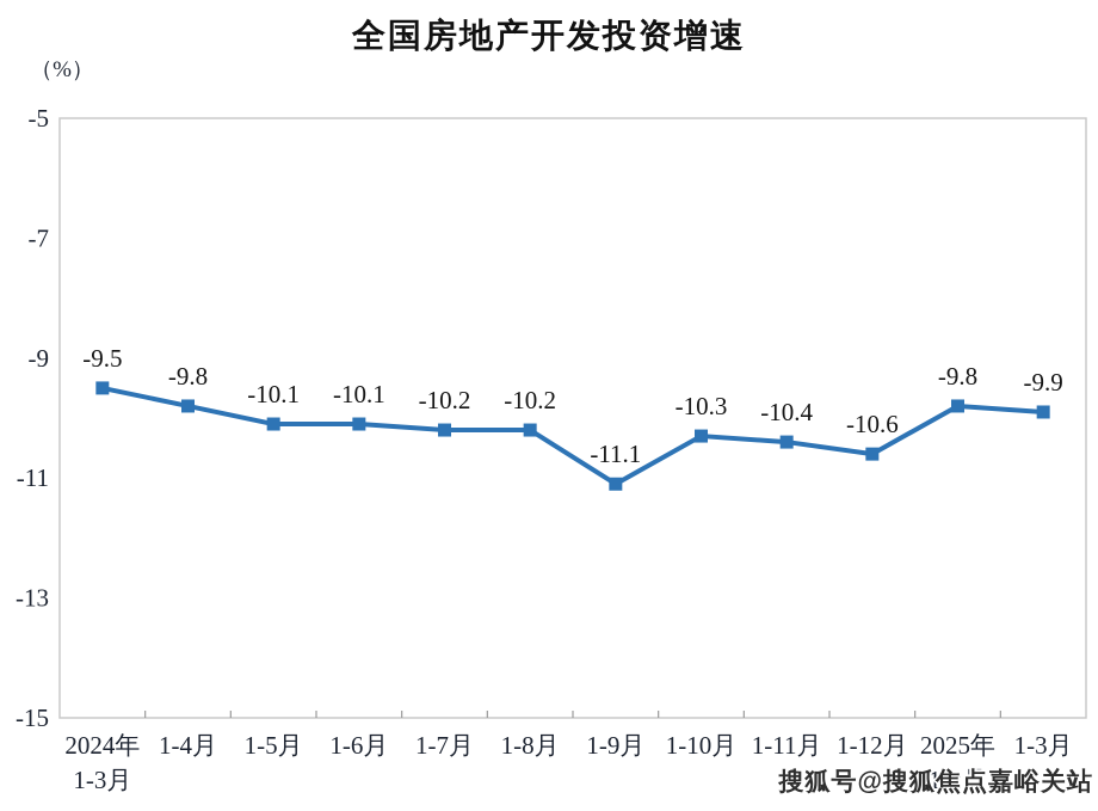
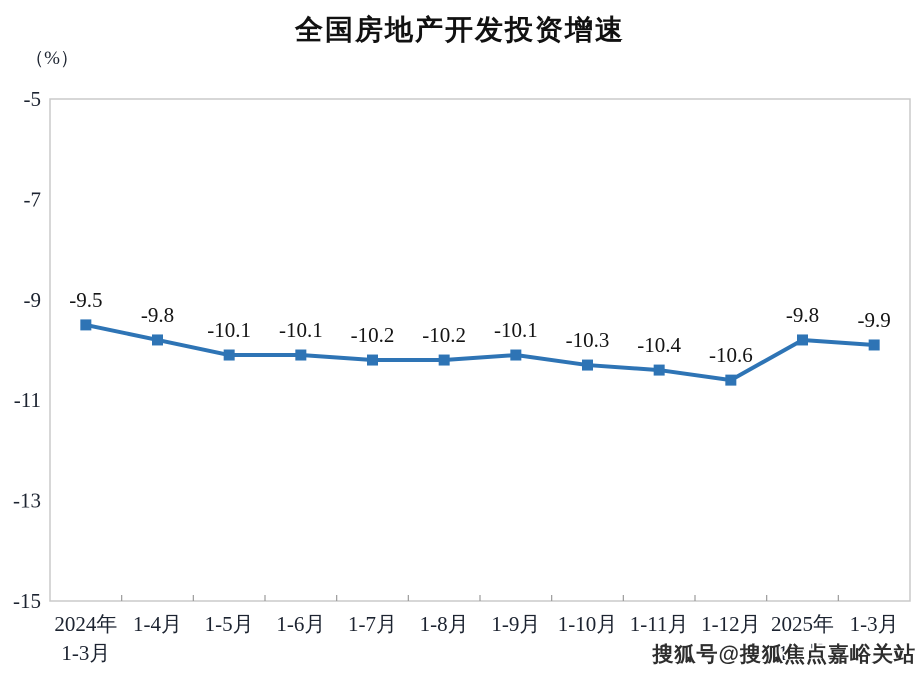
1-9月: -11.1 -> -10.1
